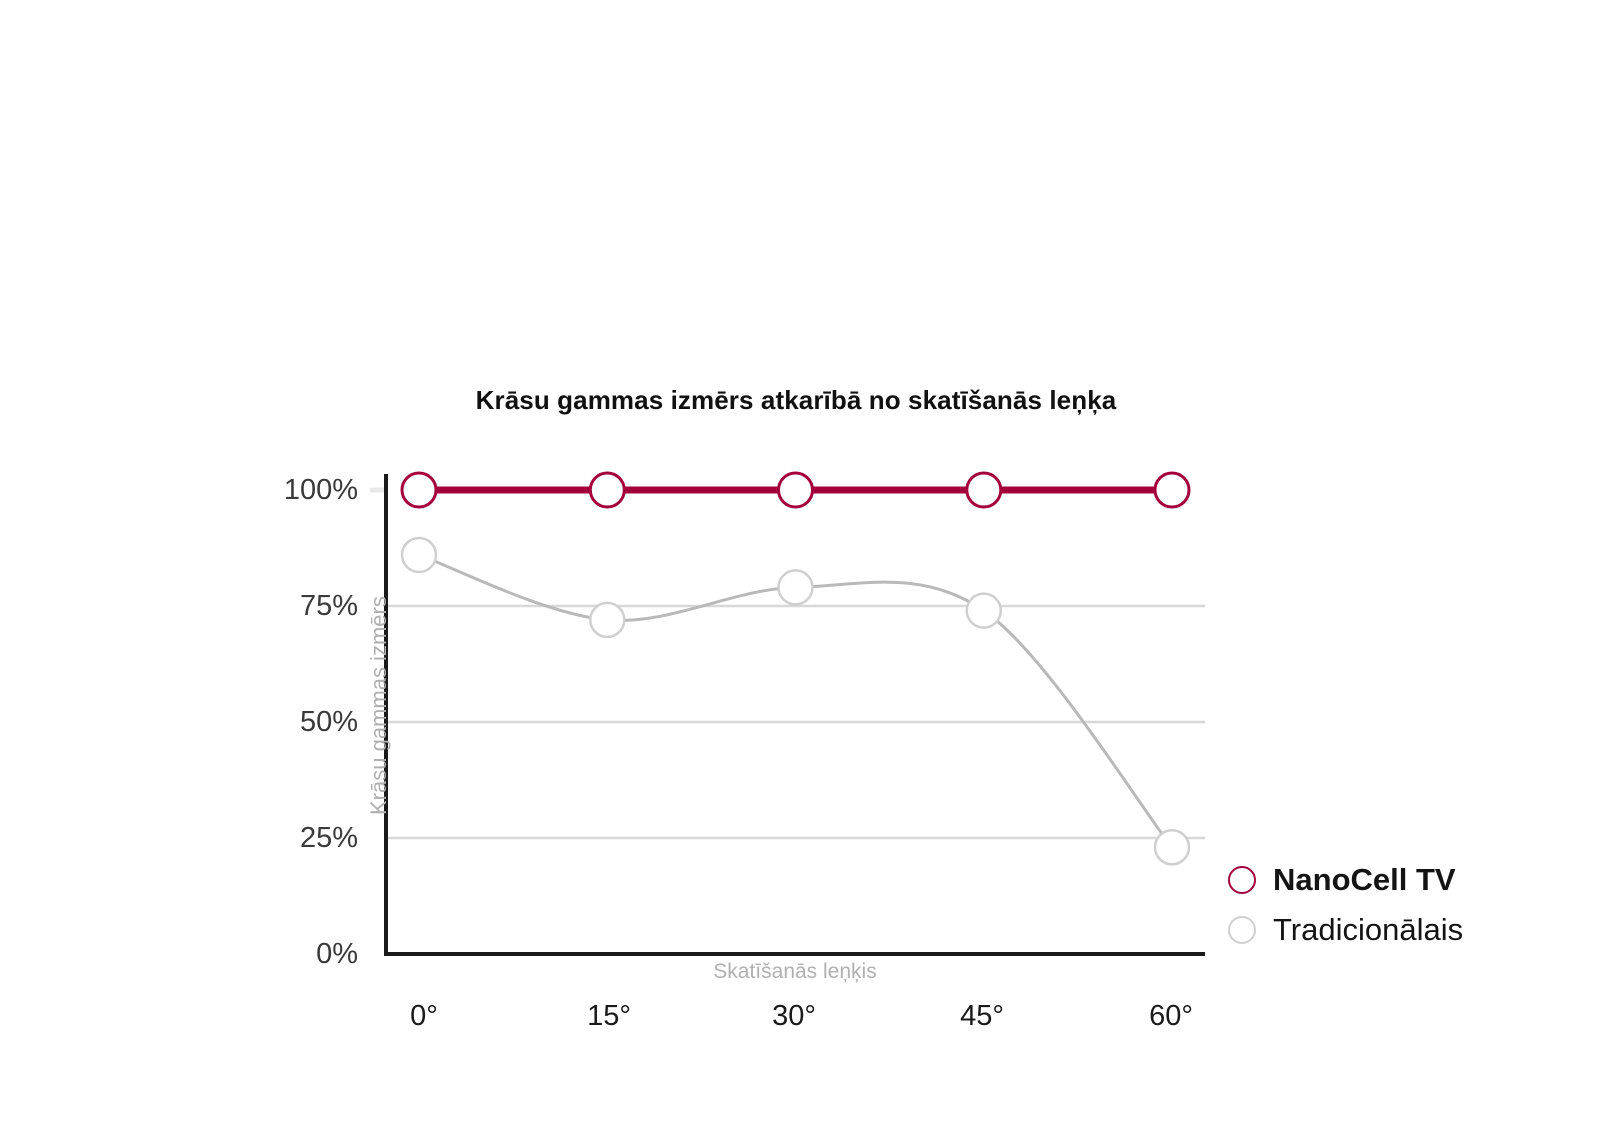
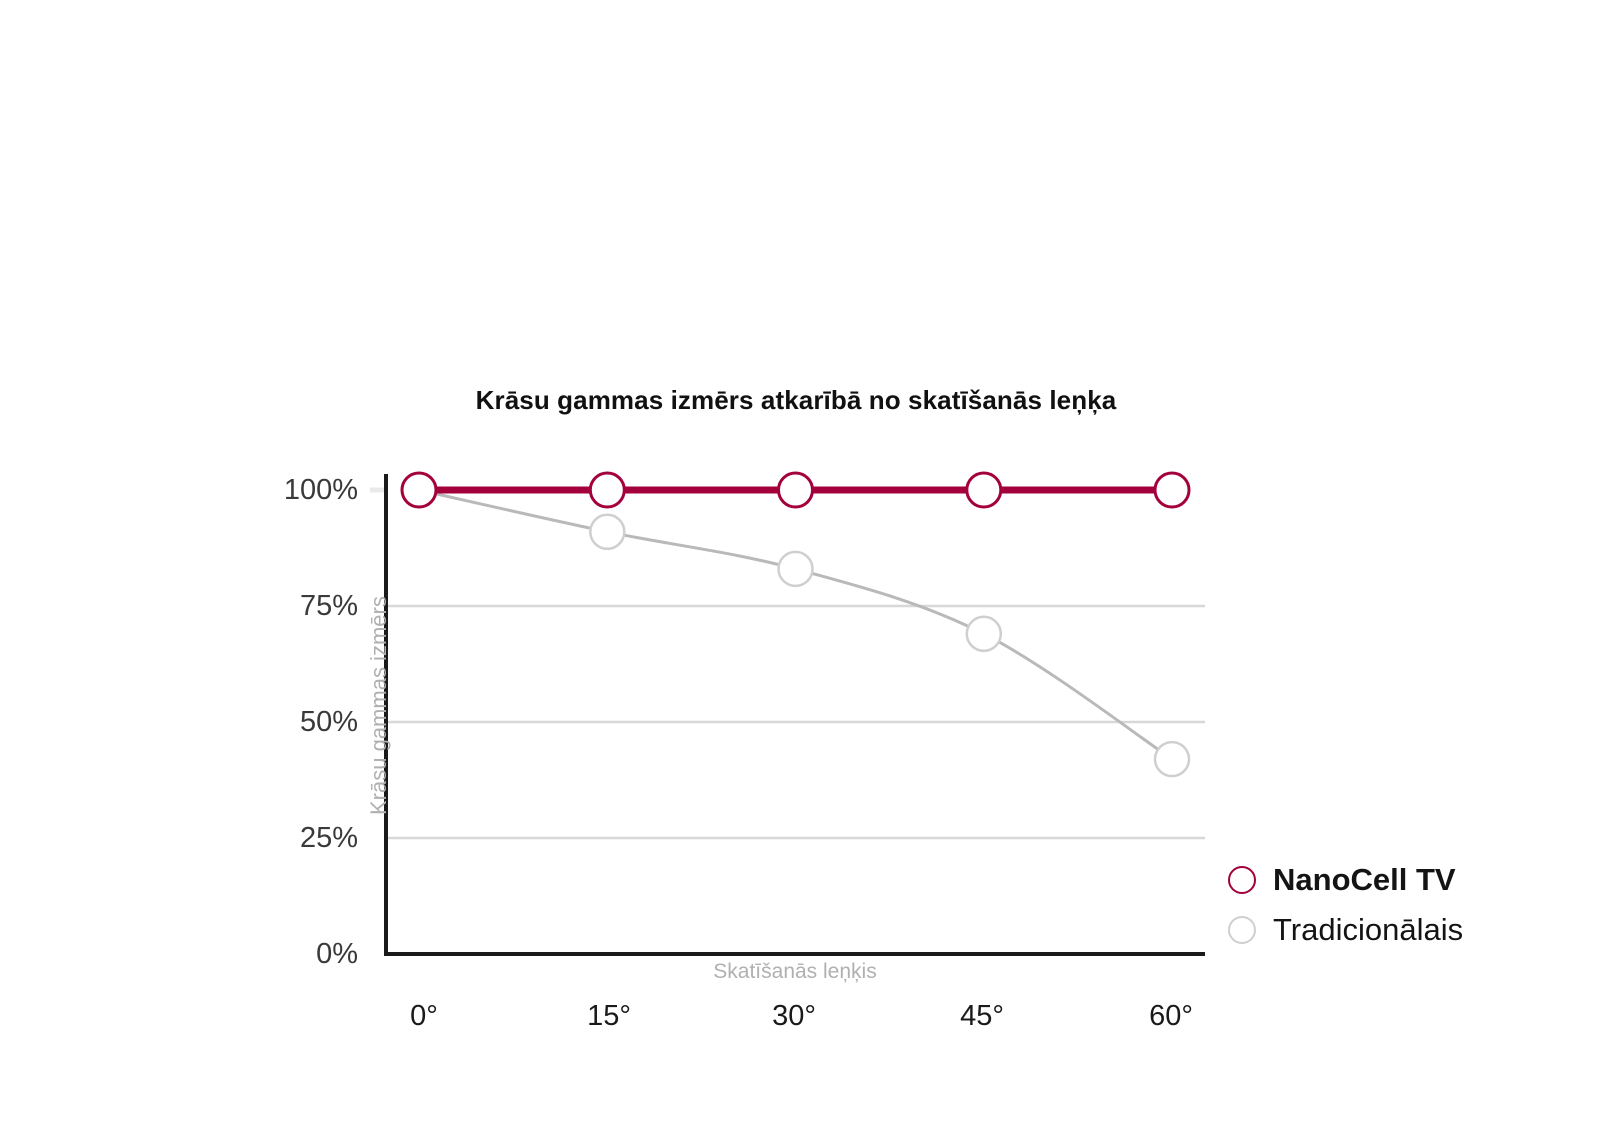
Tradicionālais/0°: 86% -> 100%
Tradicionālais/15°: 72% -> 91%
Tradicionālais/30°: 79% -> 83%
Tradicionālais/45°: 74% -> 69%
Tradicionālais/60°: 23% -> 42%
